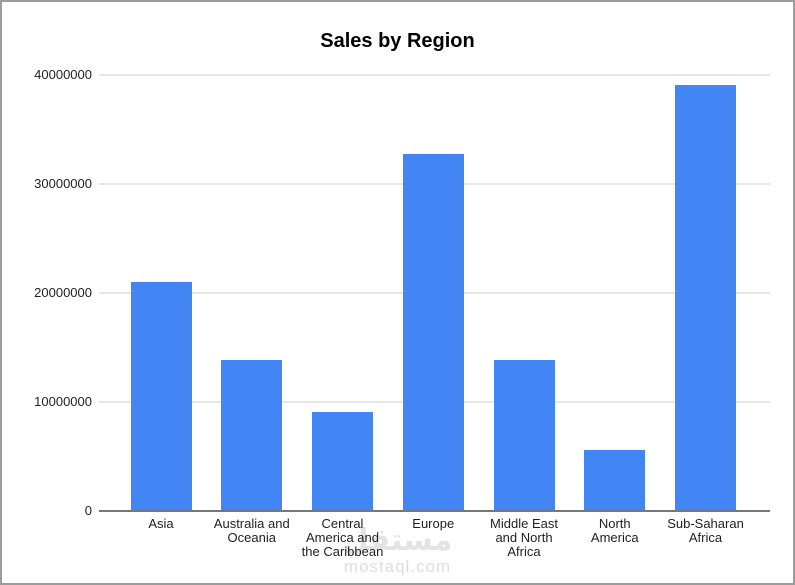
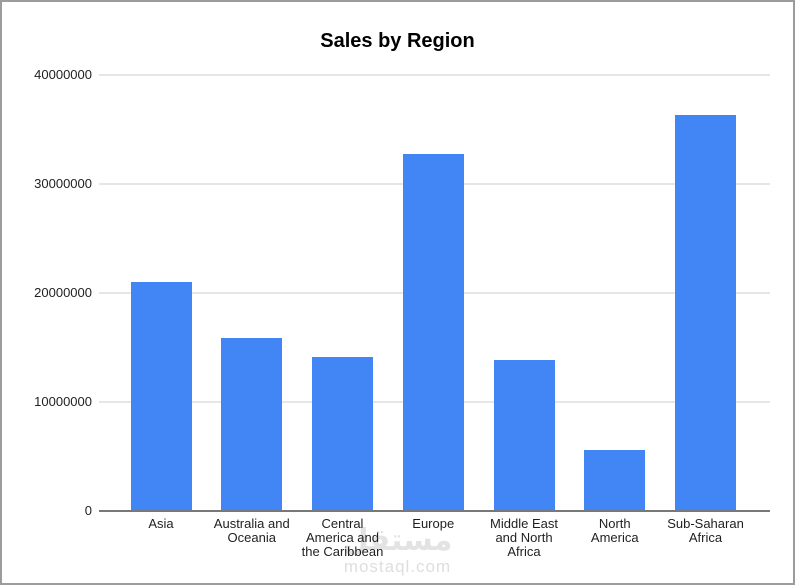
Australia and Oceania: 13900000 -> 15900000
Central America and the Caribbean: 9100000 -> 14100000
Sub-Saharan Africa: 39100000 -> 36300000
